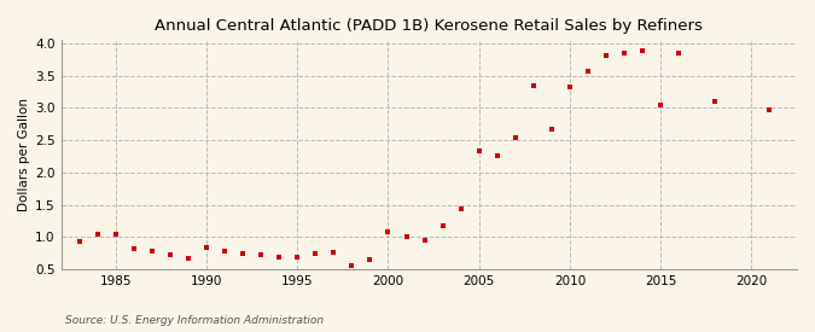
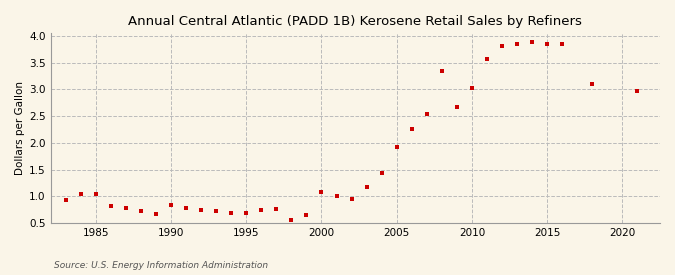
2005: 2.34 -> 1.93
2010: 3.32 -> 3.03
2015: 3.04 -> 3.85
